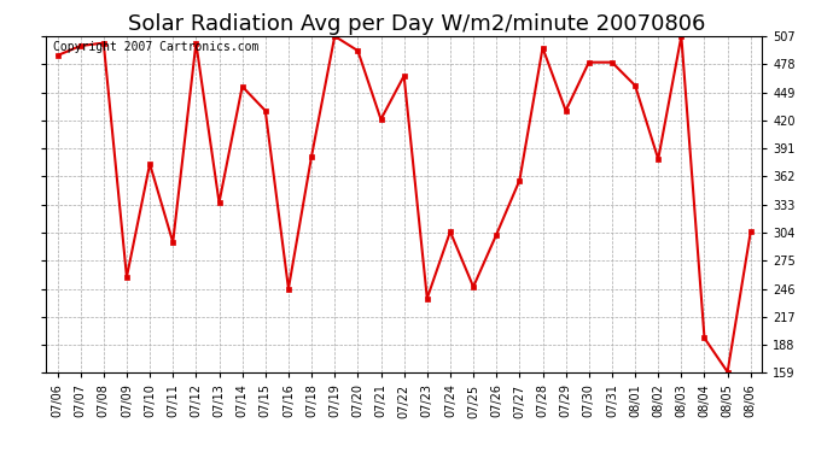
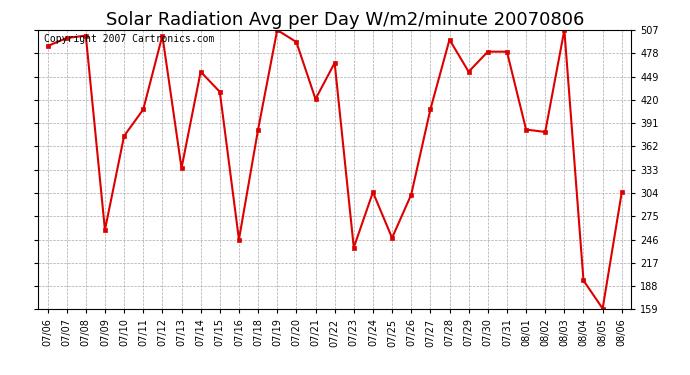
07/11: 294 -> 408
07/27: 358 -> 408
07/29: 430 -> 455
08/01: 456 -> 383
